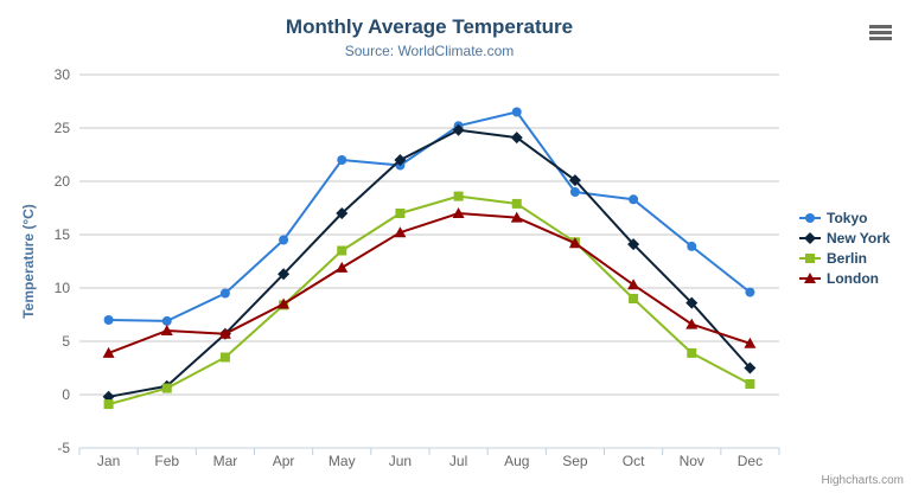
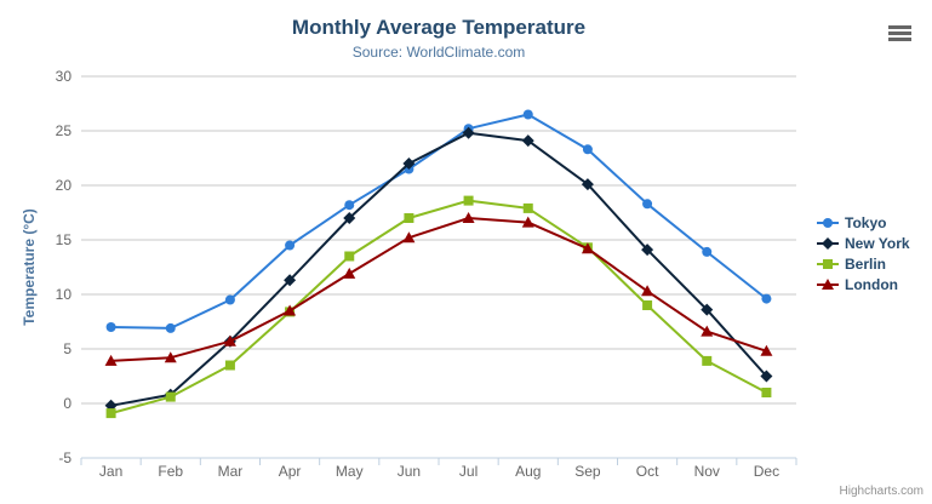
London/Feb: 6 -> 4
Tokyo/May: 22 -> 18
Tokyo/Sep: 19 -> 23
